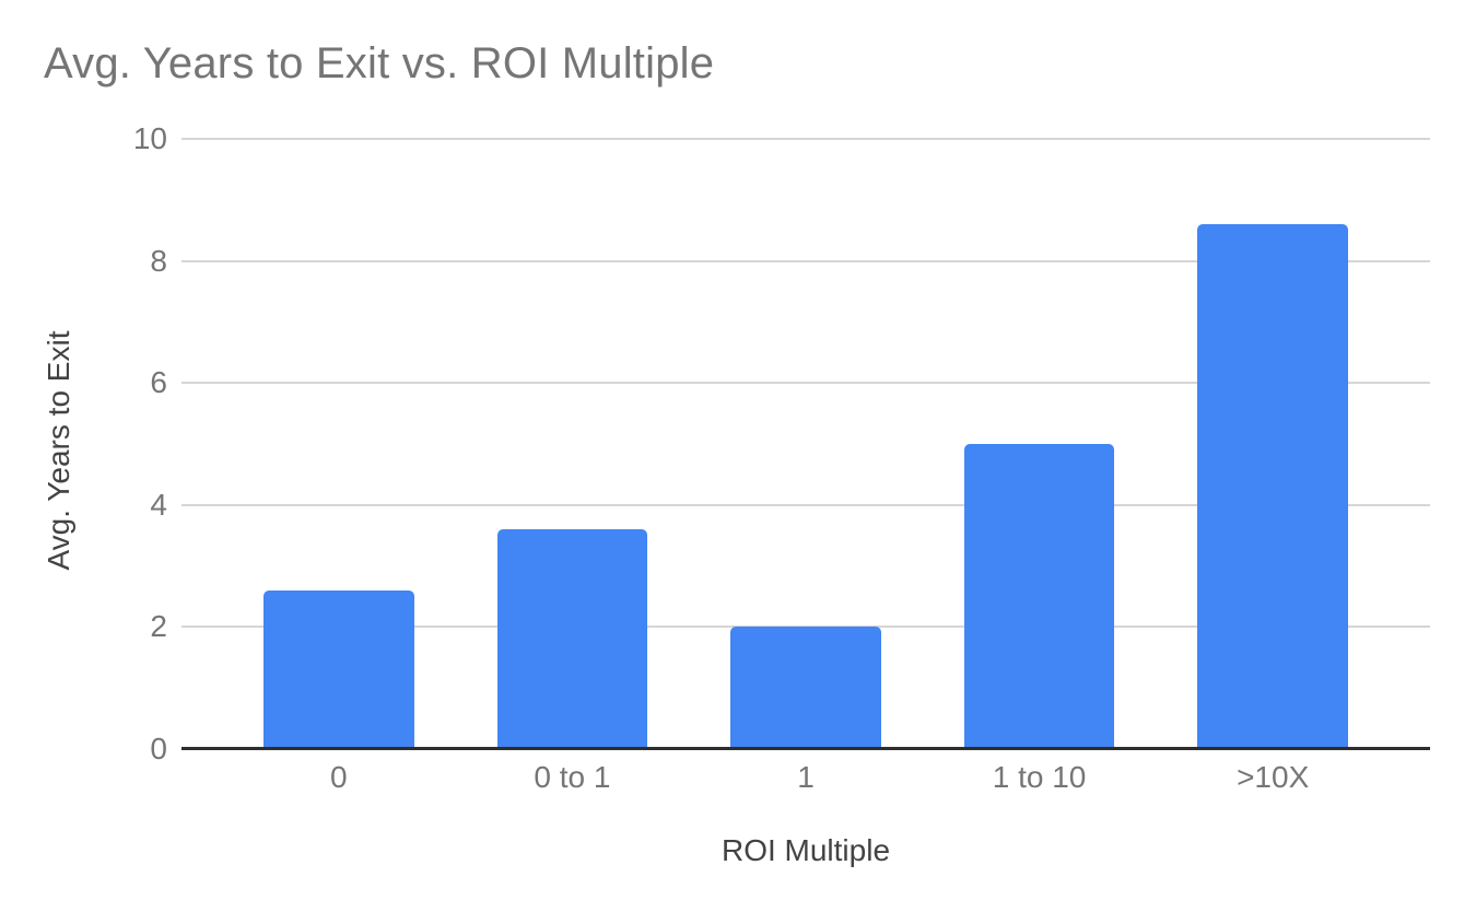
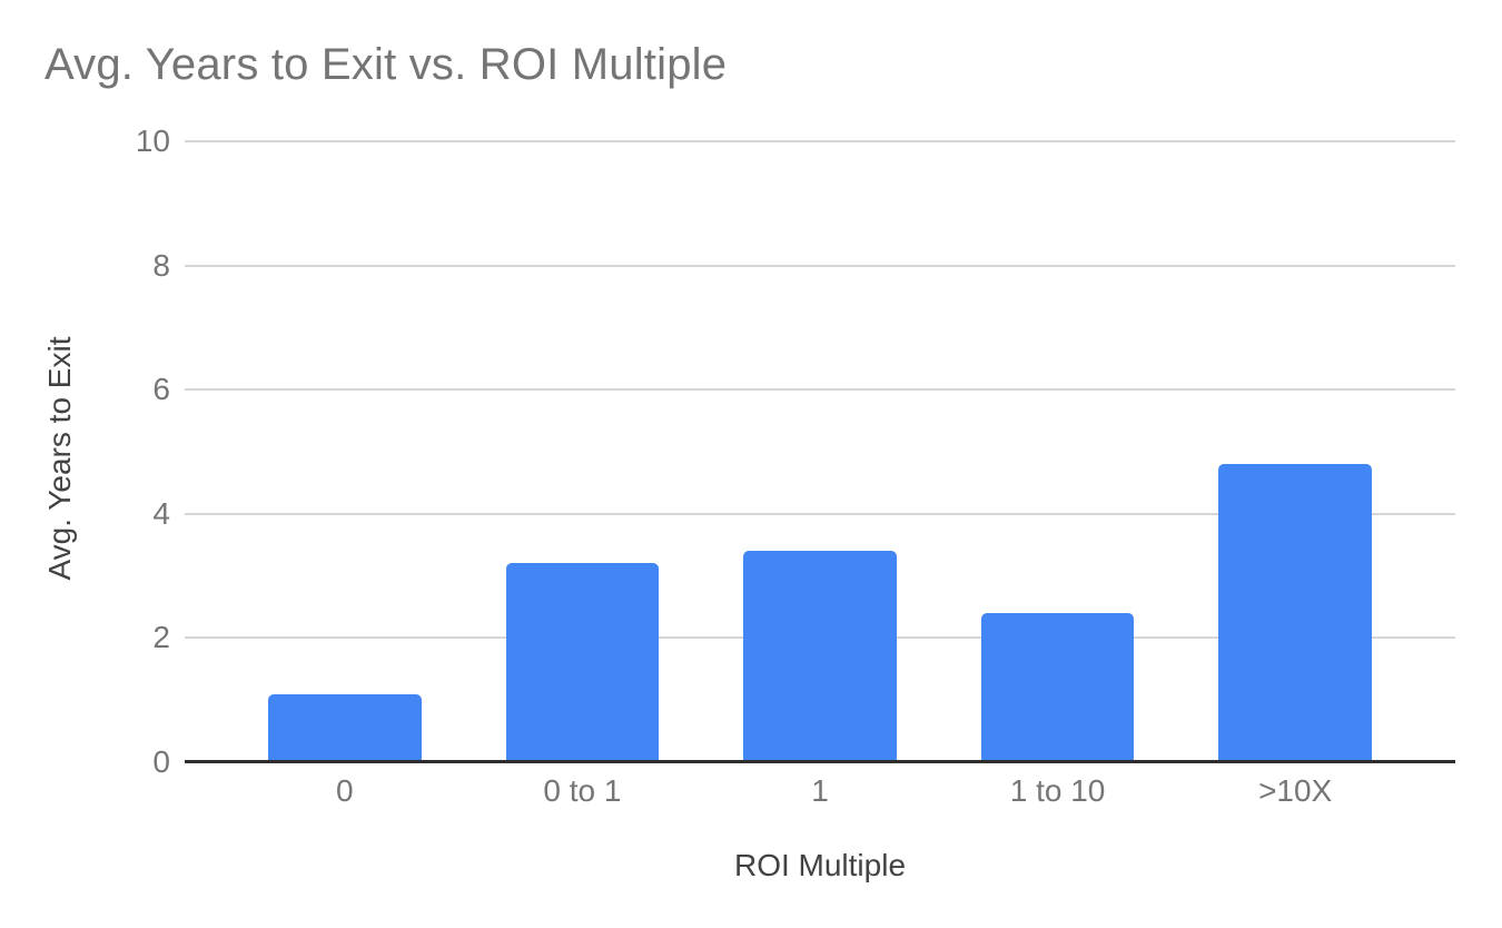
0: 2.6 -> 1.1
0 to 1: 3.6 -> 3.2
1: 2.0 -> 3.4
1 to 10: 5.0 -> 2.4
>10X: 8.6 -> 4.8
